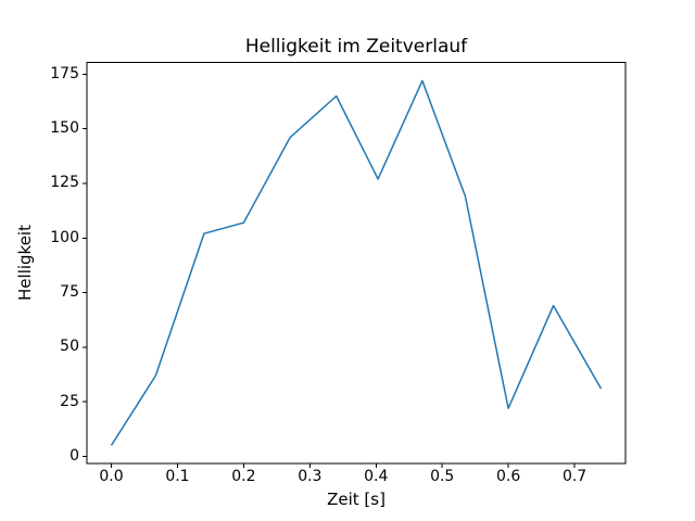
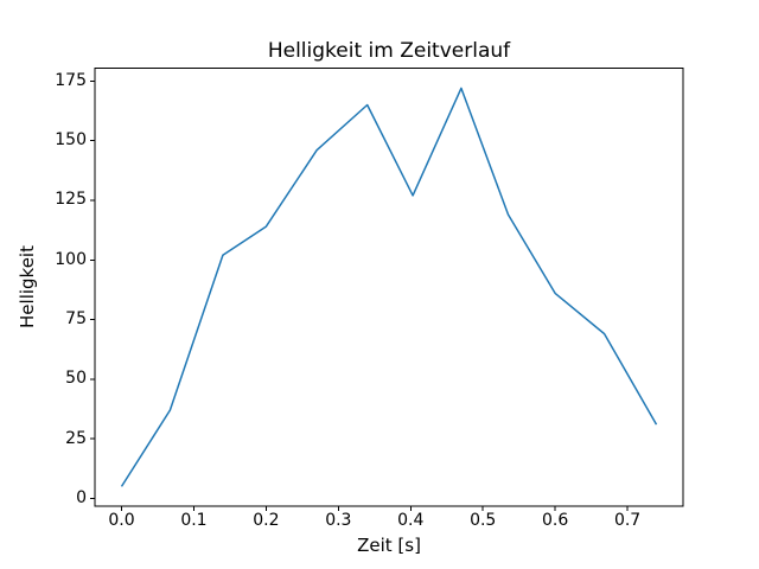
0.2: 107 -> 114
0.6: 22 -> 86
